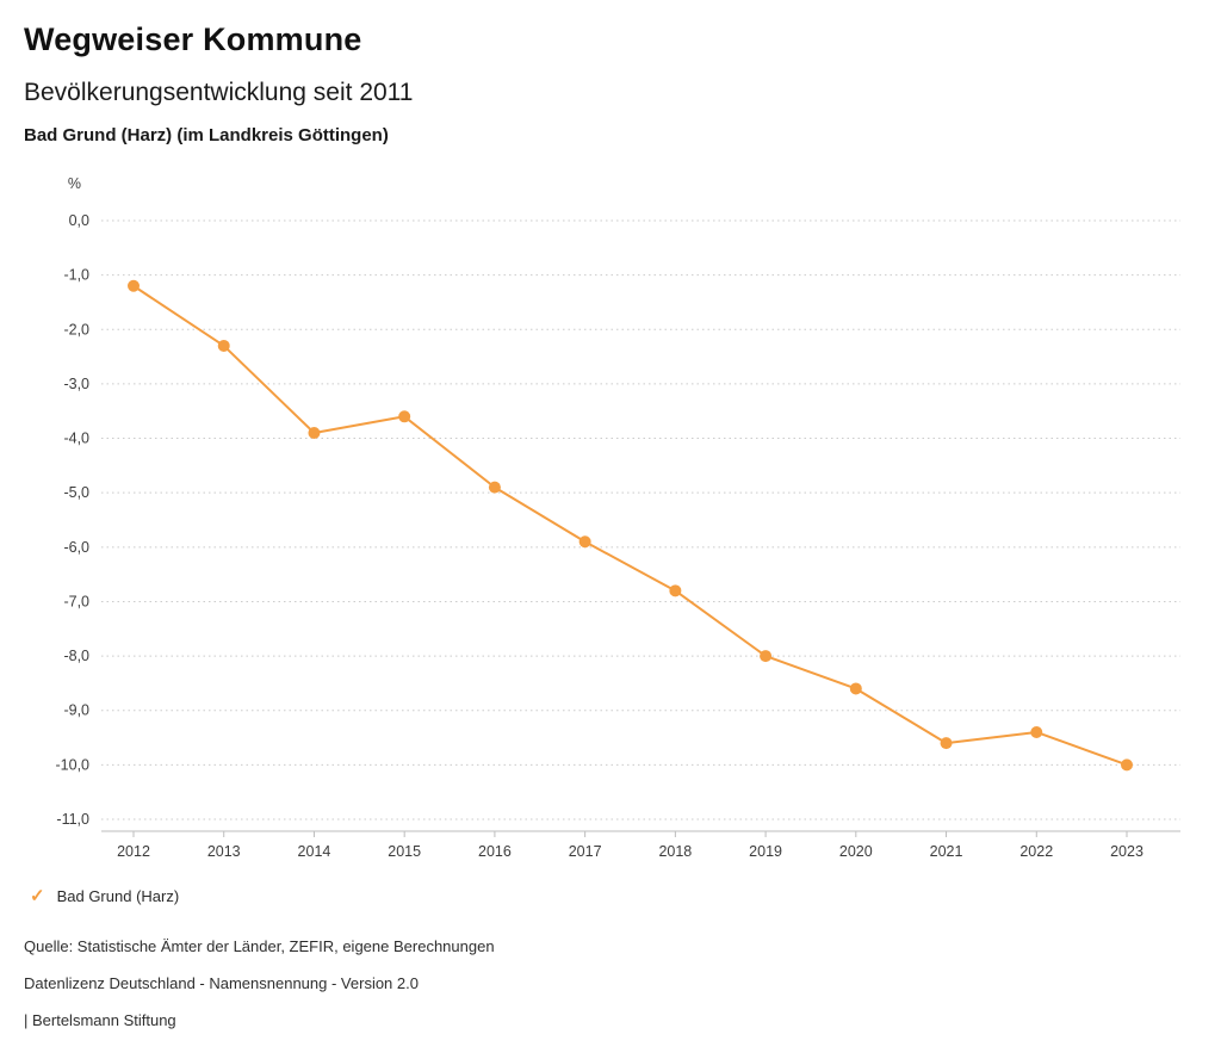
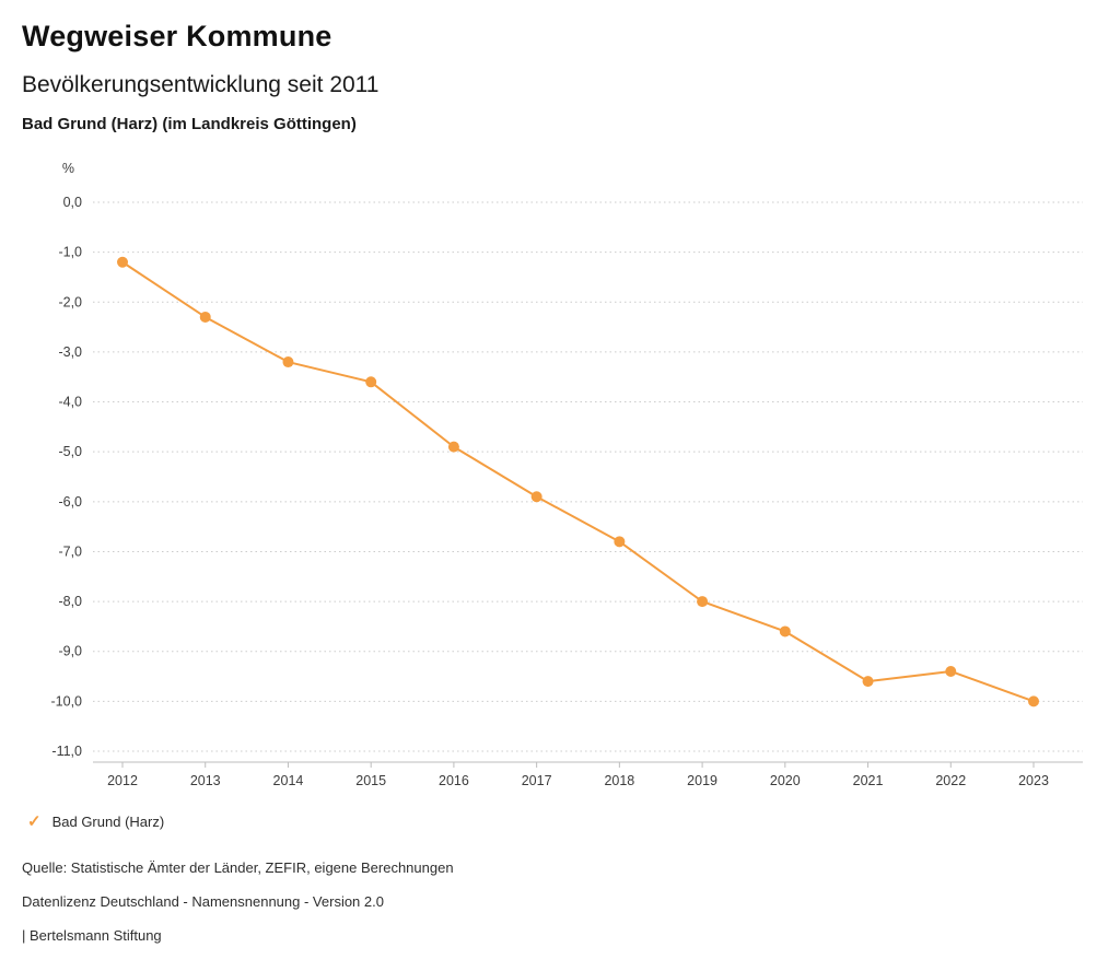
2014: -3,9 -> -3,2
